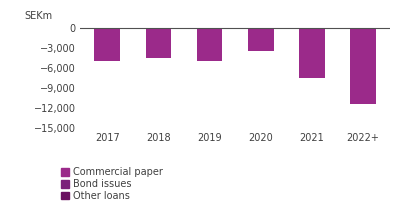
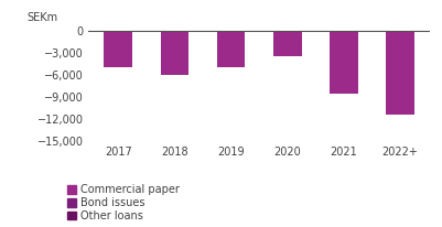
2018: -4,500 -> -6,000
2021: -7,500 -> -8,600
